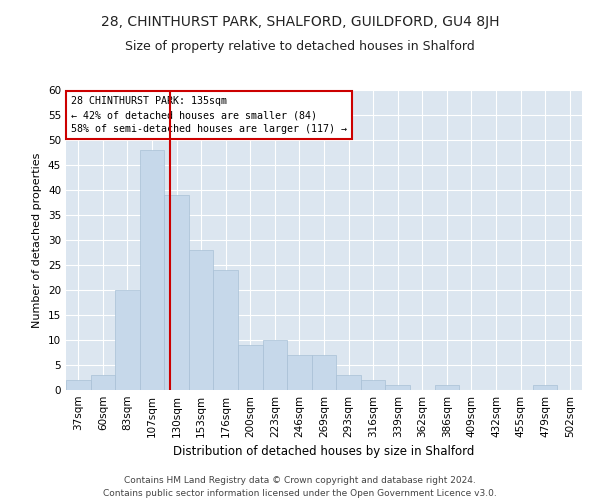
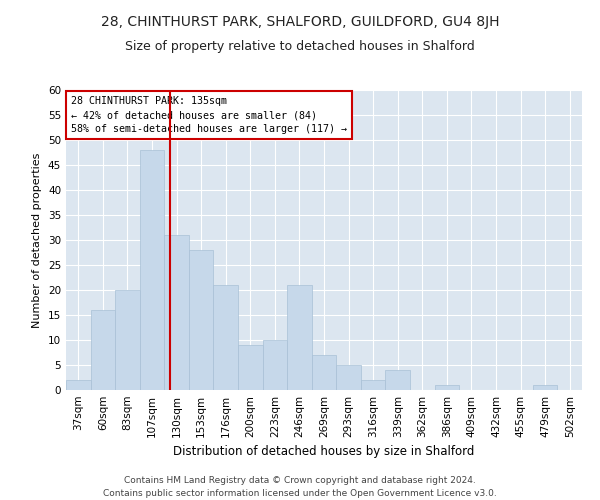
60sqm: 3 -> 16
130sqm: 39 -> 31
176sqm: 24 -> 21
246sqm: 7 -> 21
293sqm: 3 -> 5
339sqm: 1 -> 4
